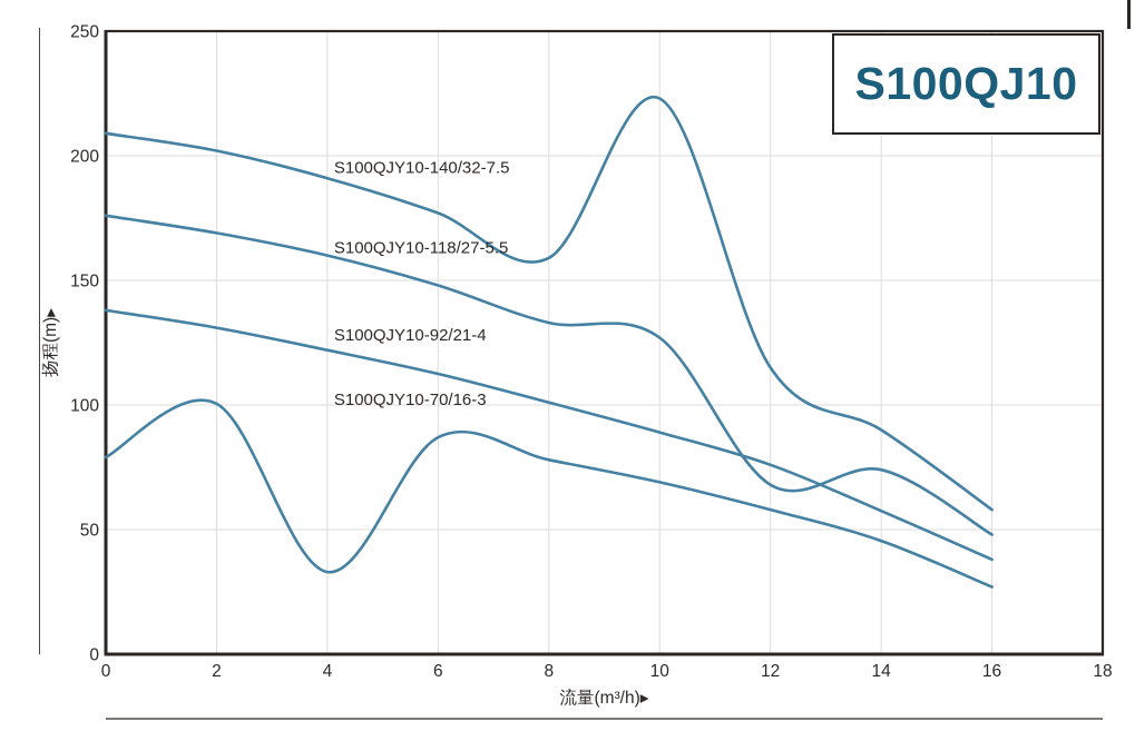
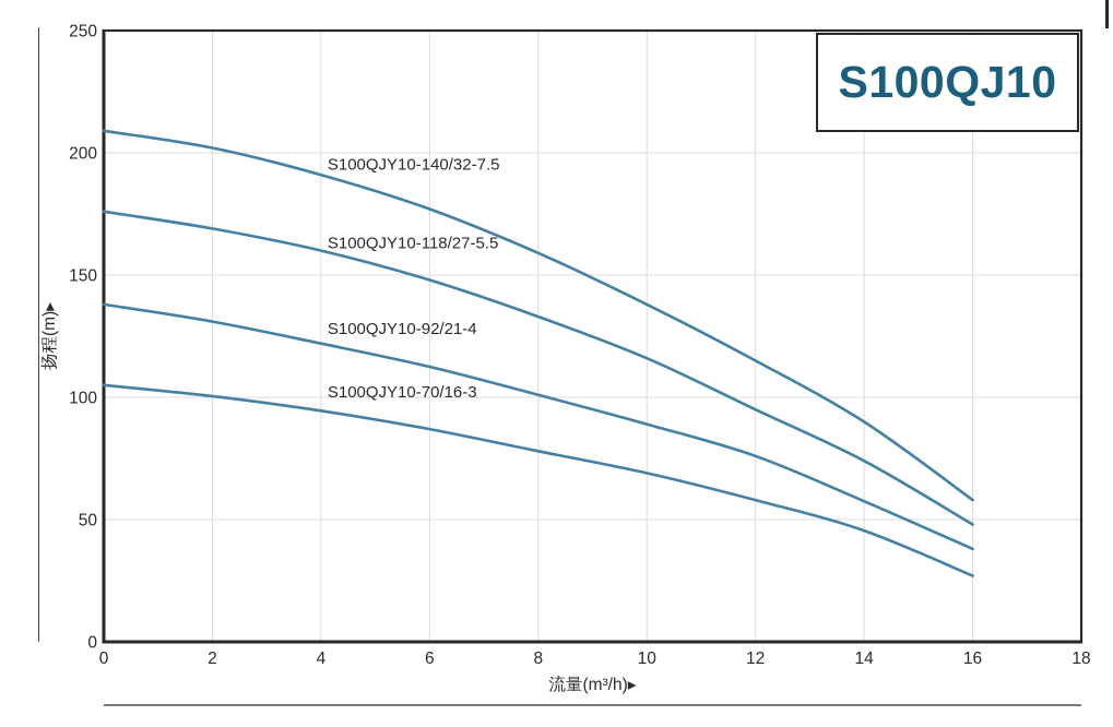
S100QJY10-70/16-3/0: 79 -> 105
S100QJY10-70/16-3/4: 33 -> 94
S100QJY10-140/32-7.5/10: 223 -> 138
S100QJY10-118/27-5.5/10: 127 -> 116
S100QJY10-118/27-5.5/12: 68 -> 95
